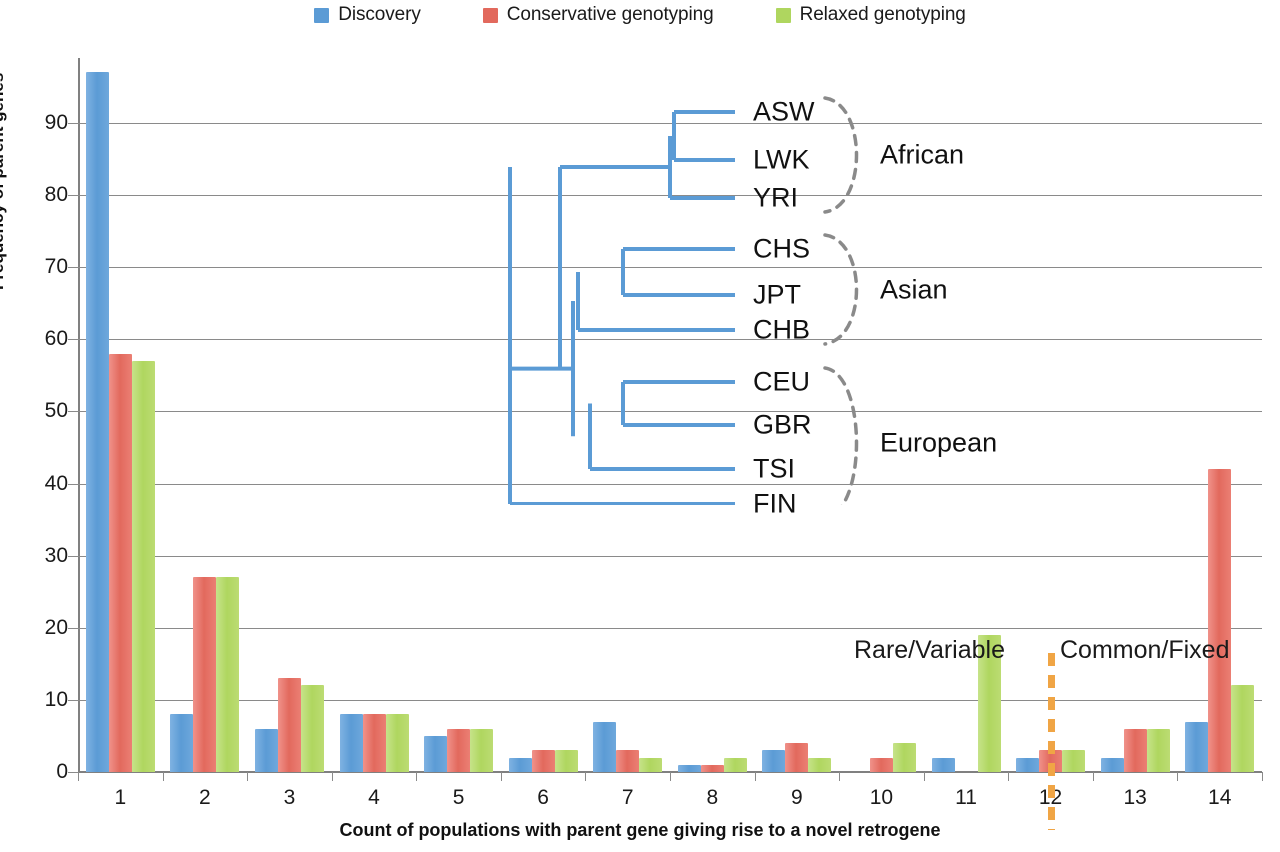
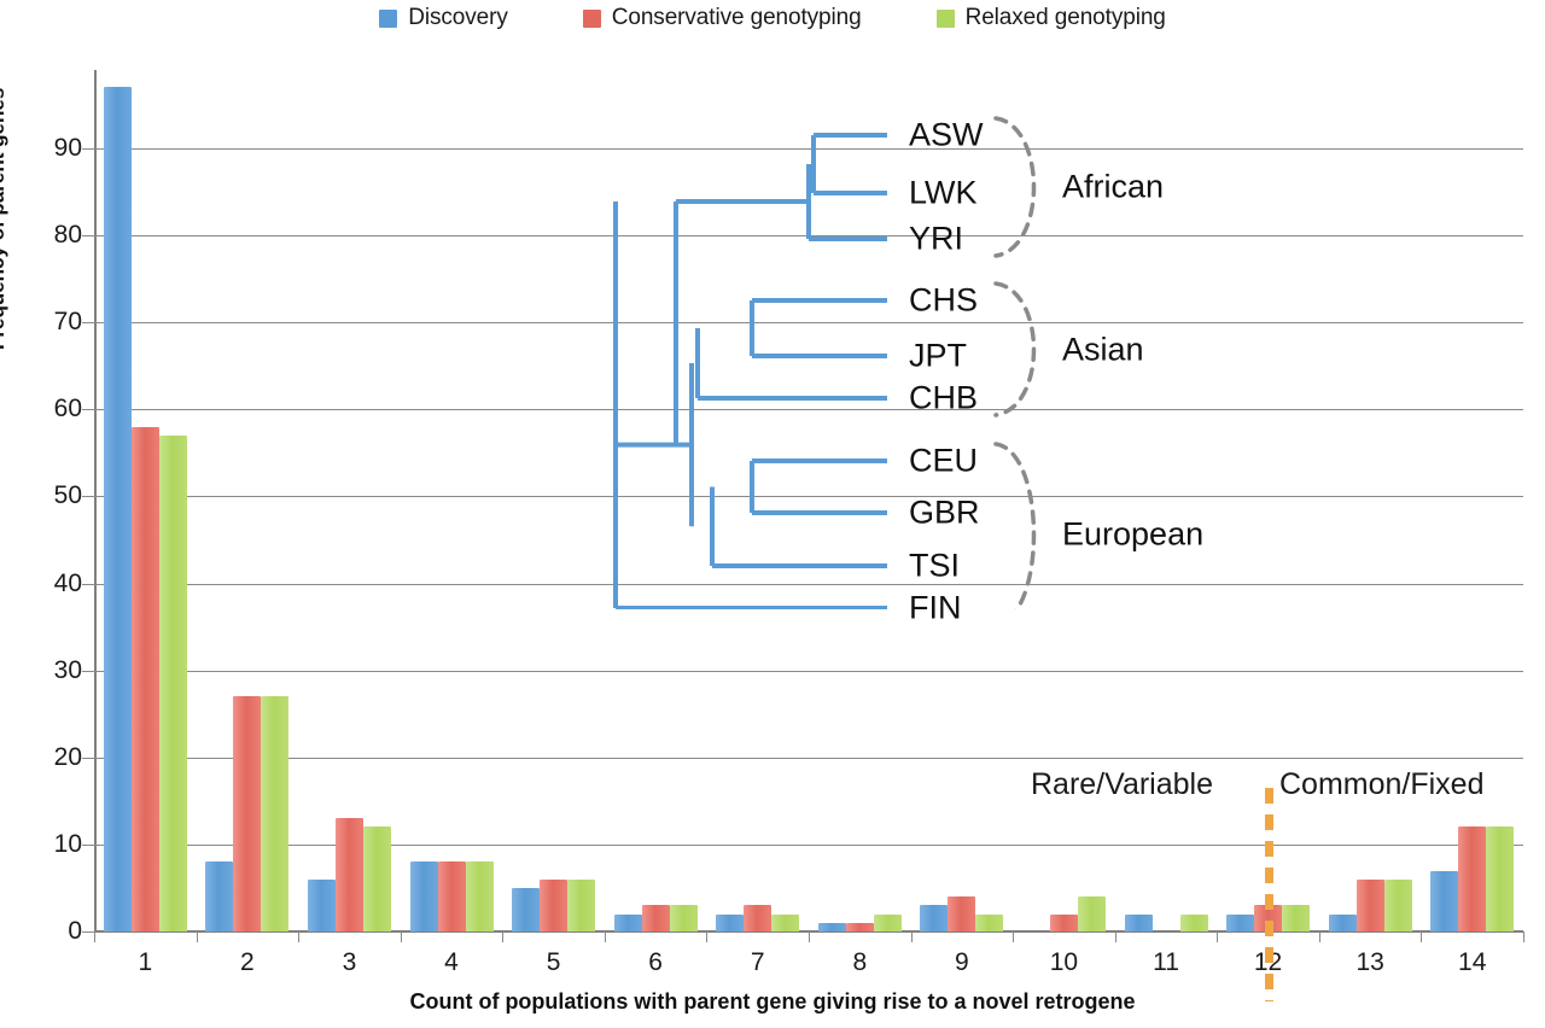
Discovery/7: 7 -> 2
Relaxed genotyping/11: 19 -> 2
Conservative genotyping/14: 42 -> 12
